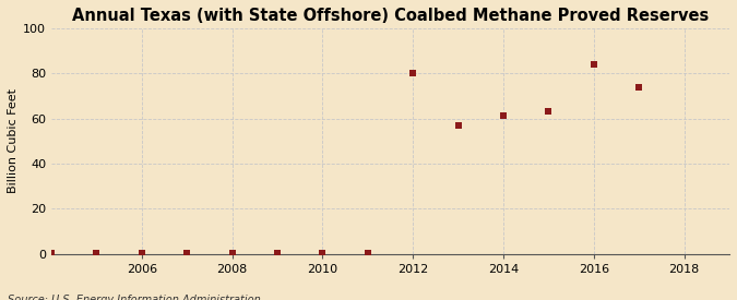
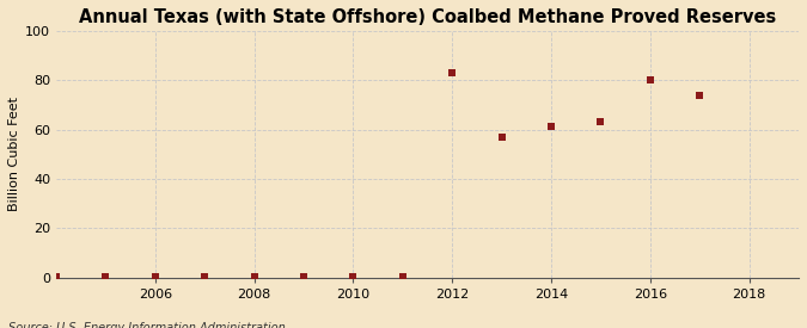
2012: 80.0 -> 83.0
2016: 84.0 -> 80.0
